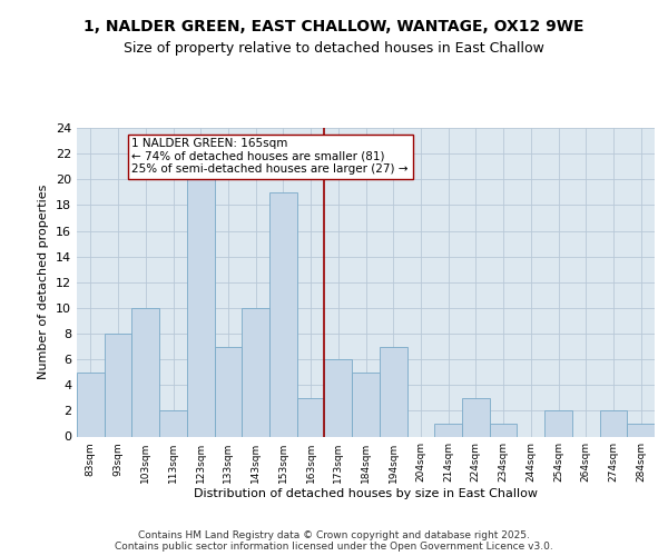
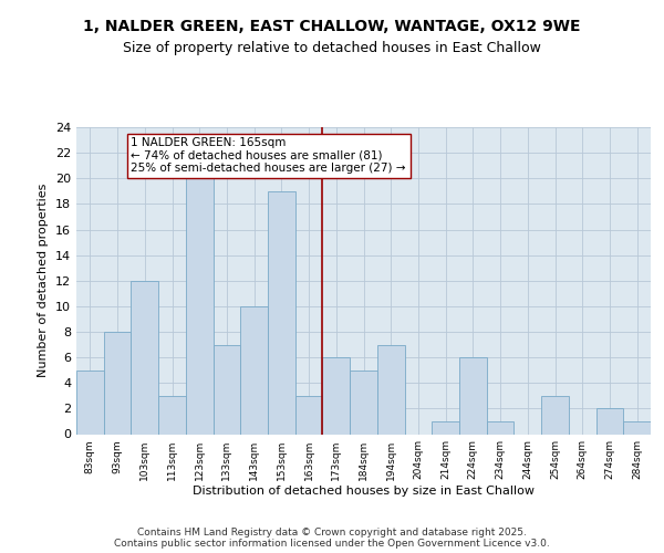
103sqm: 10 -> 12
113sqm: 2 -> 3
224sqm: 3 -> 6
254sqm: 2 -> 3
